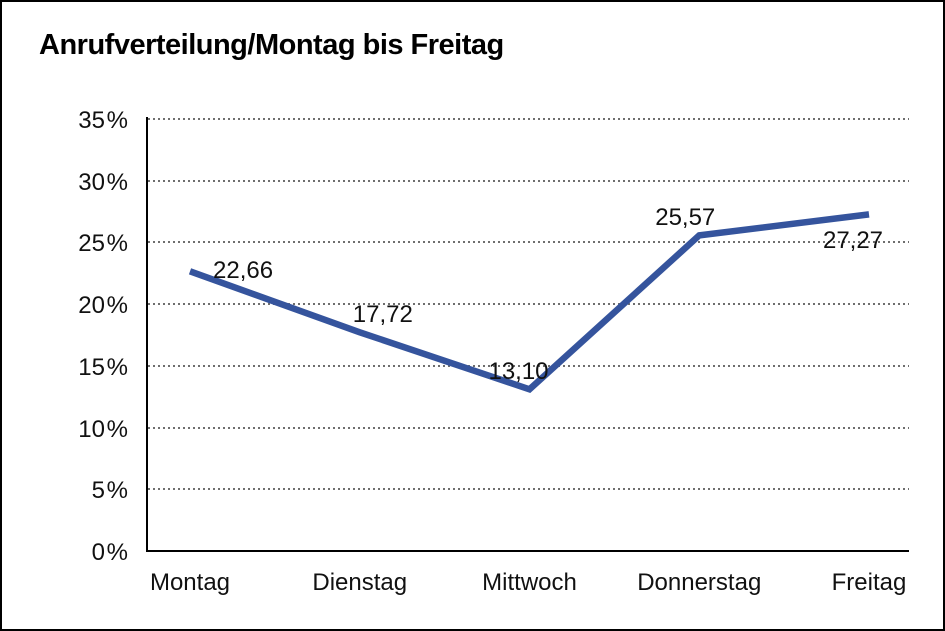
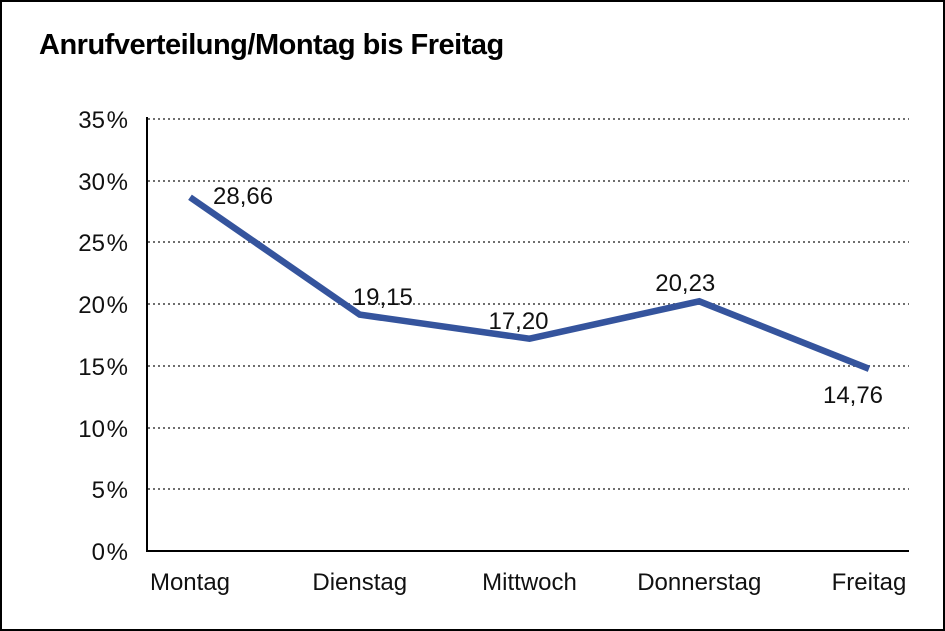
Montag: 22,66 -> 28,66
Dienstag: 17,72 -> 19,15
Mittwoch: 13,10 -> 17,20
Donnerstag: 25,57 -> 20,23
Freitag: 27,27 -> 14,76
